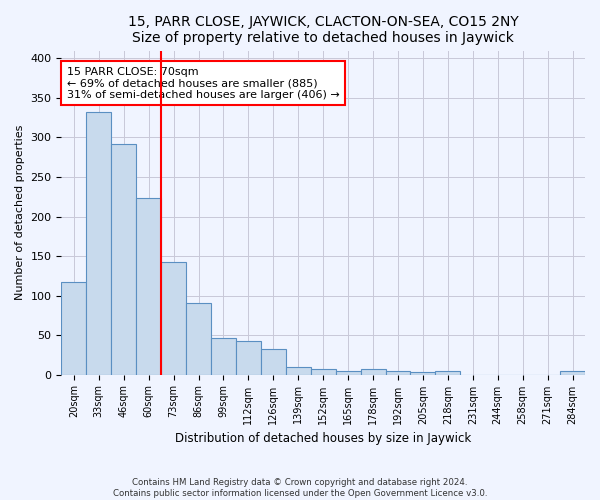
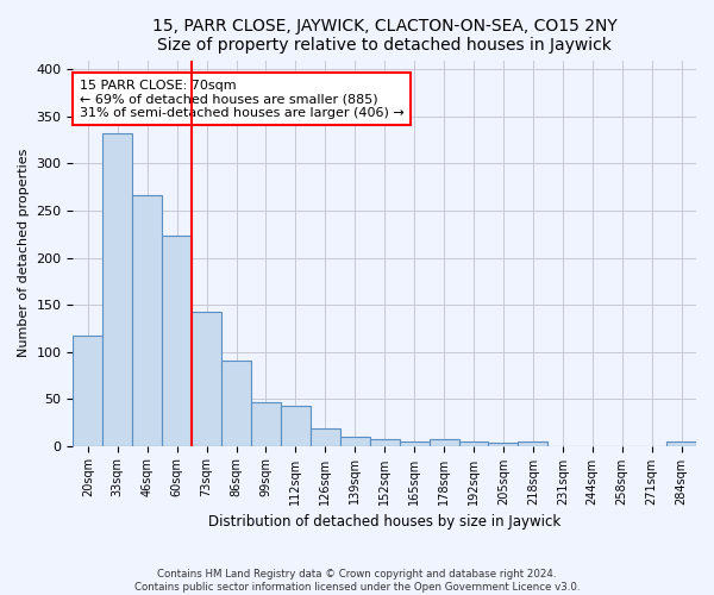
46sqm: 292 -> 267
126sqm: 32 -> 19
